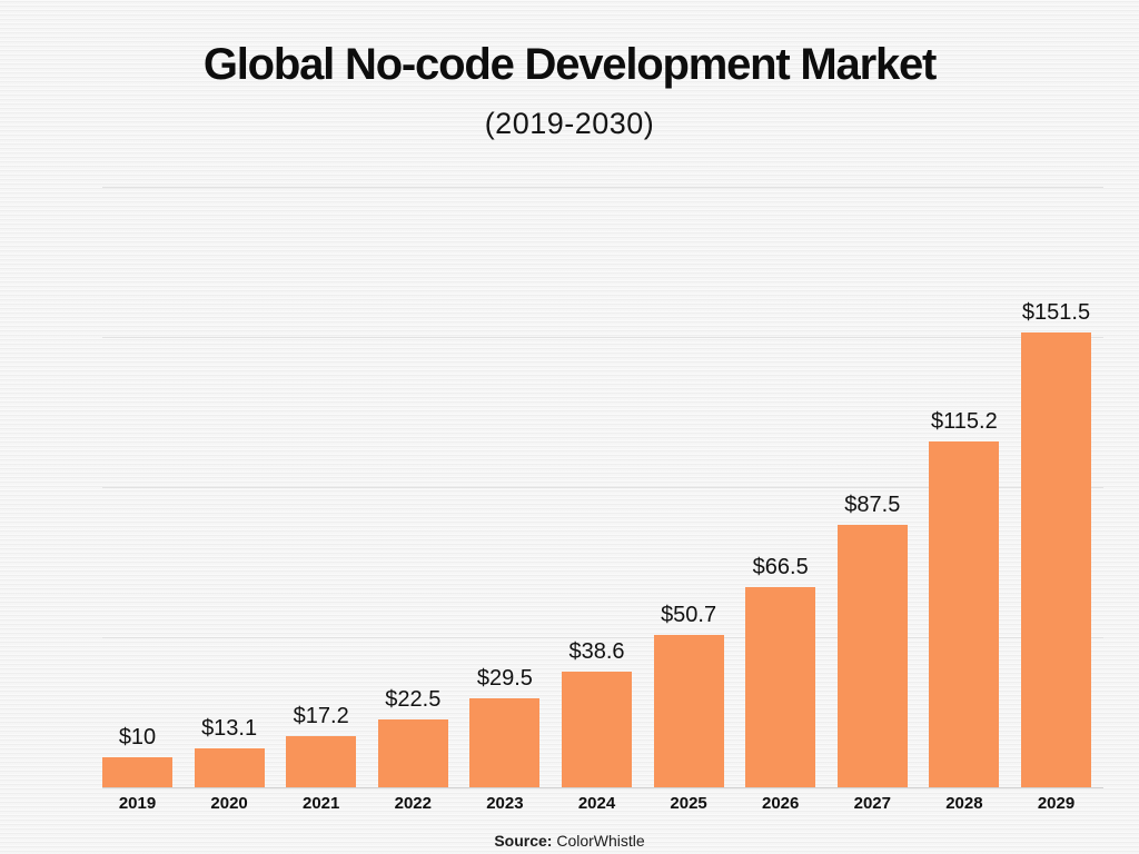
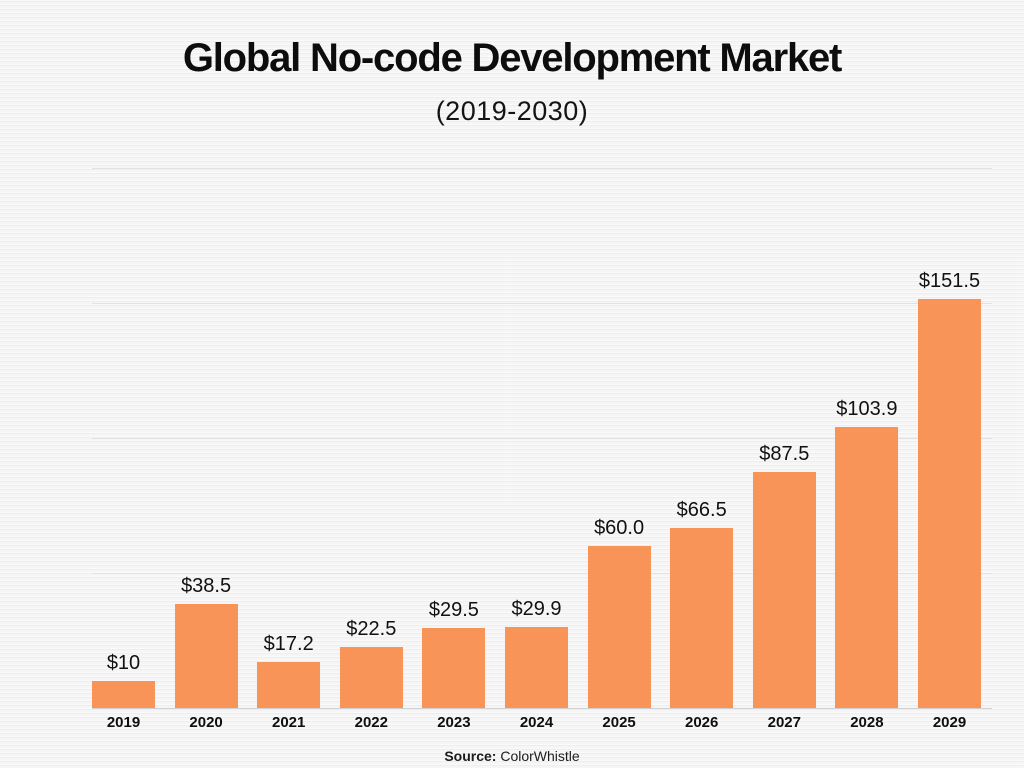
2020: $13.1 -> $38.5
2024: $38.6 -> $29.9
2025: $50.7 -> $60.0
2028: $115.2 -> $103.9
